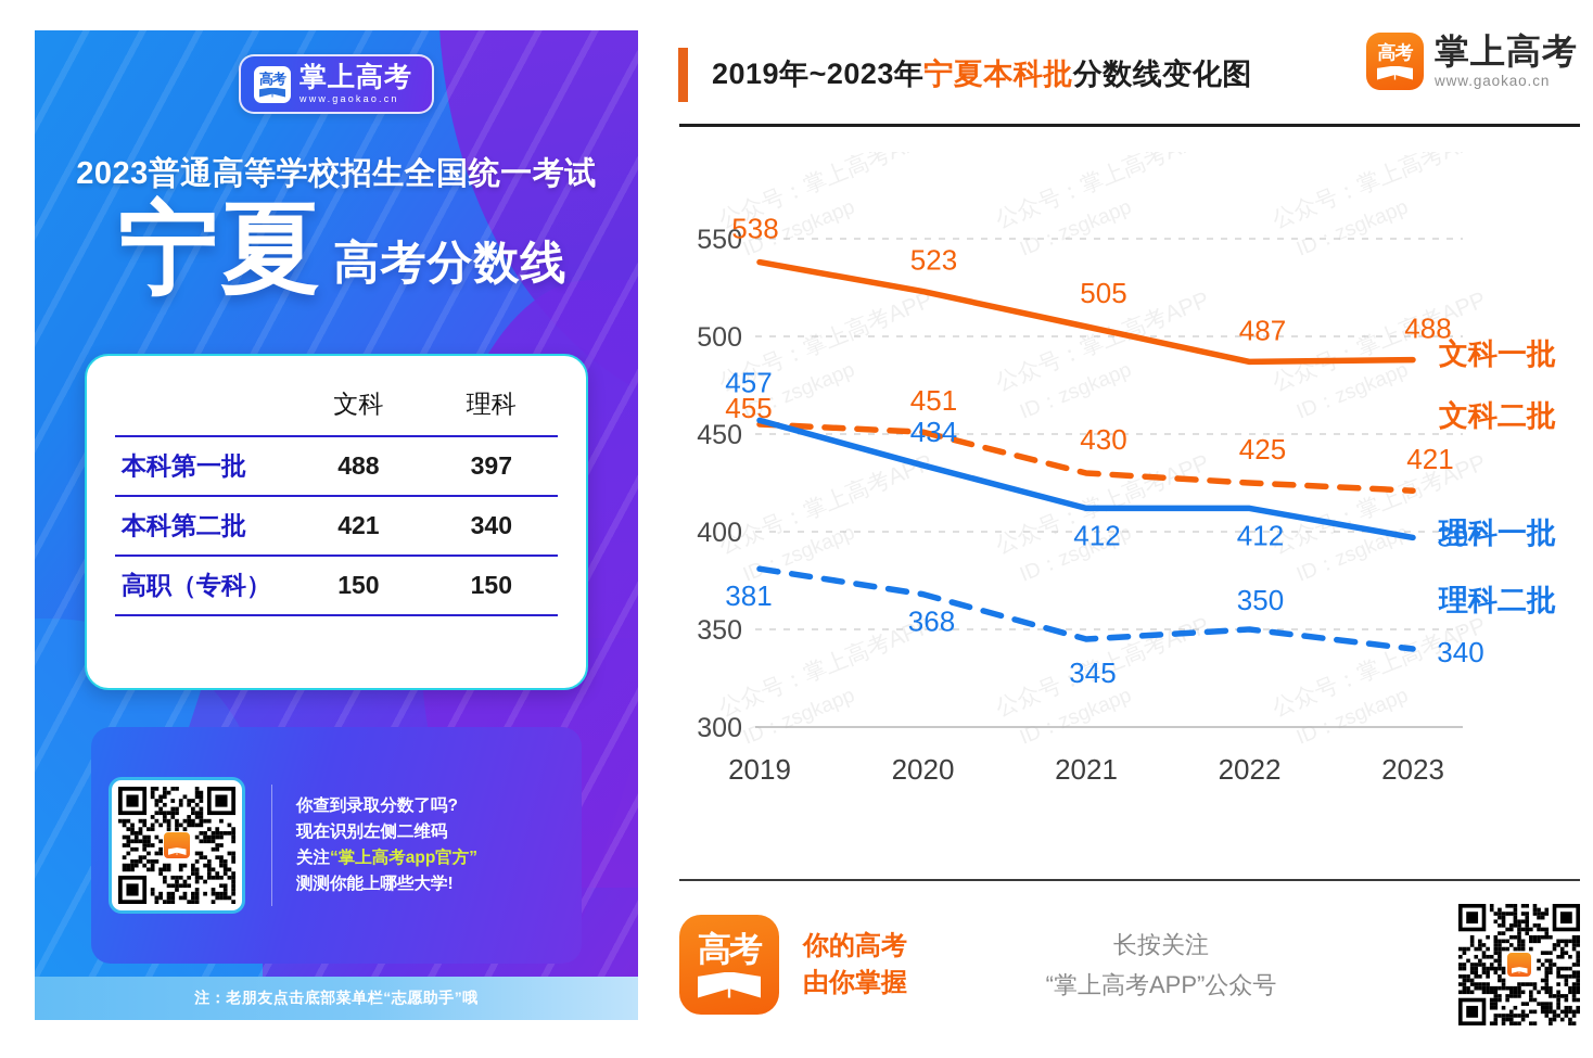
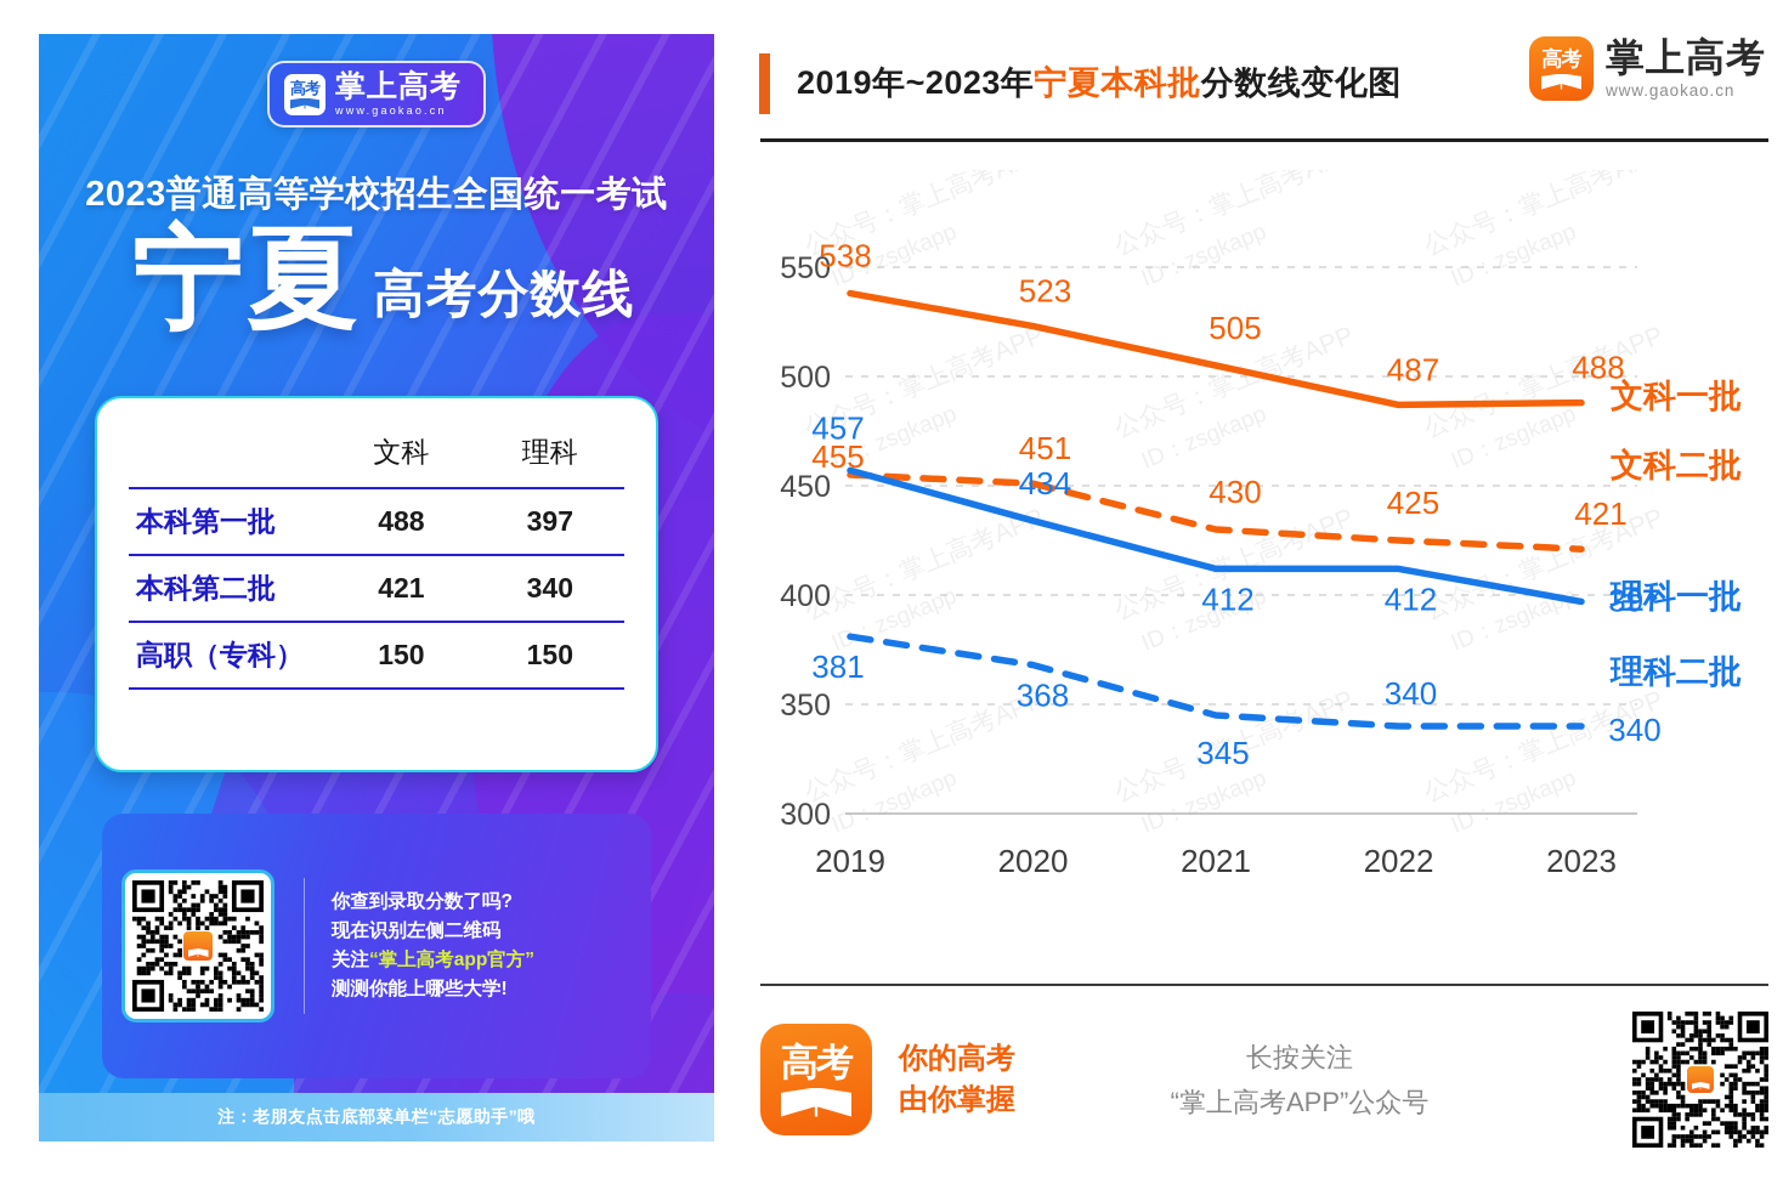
理科二批/2022: 350 -> 340
